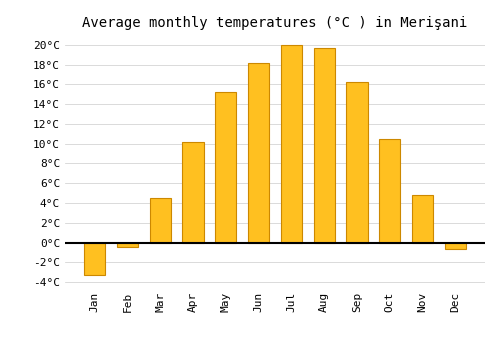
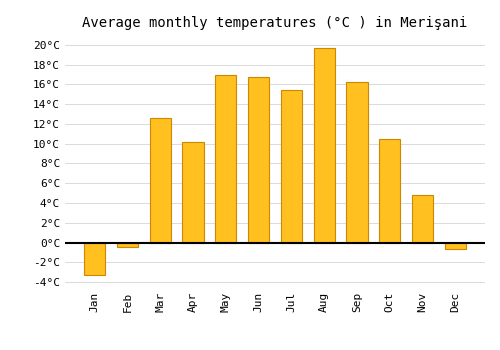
Mar: 4.5°C -> 12.6°C
May: 15.2°C -> 17.0°C
Jun: 18.2°C -> 16.8°C
Jul: 20.0°C -> 15.4°C
